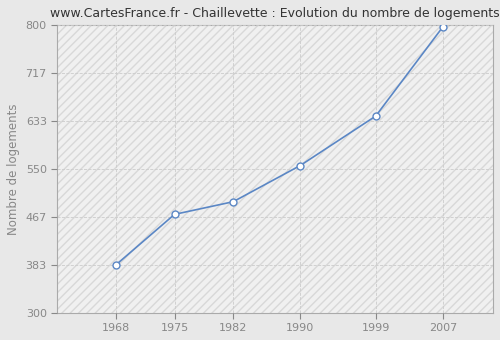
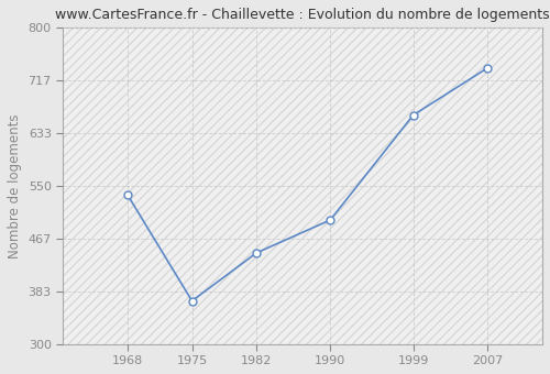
1968: 383 -> 536
1975: 471 -> 368
1982: 493 -> 444
1990: 556 -> 496
1999: 642 -> 662
2007: 797 -> 736
